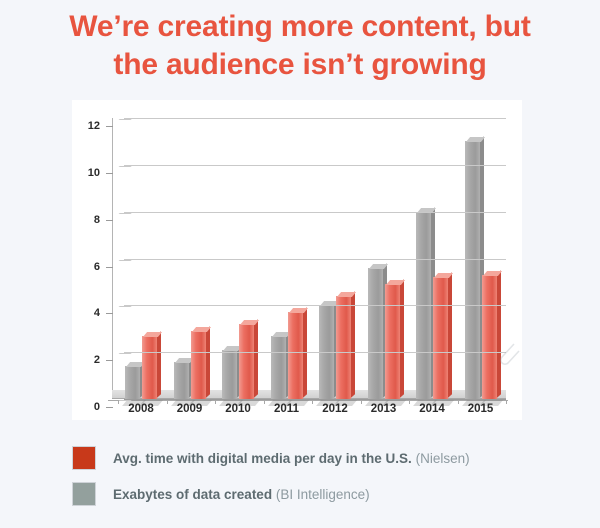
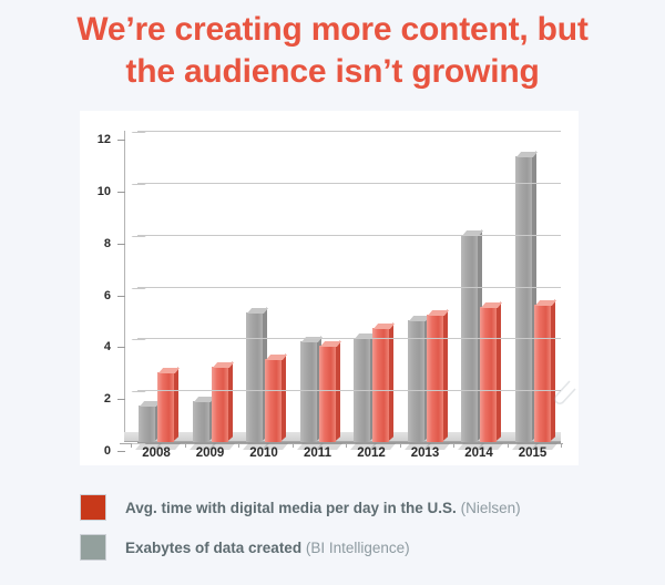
Exabytes of data created (BI Intelligence)/2010: 2.1 -> 5.0
Exabytes of data created (BI Intelligence)/2011: 2.7 -> 3.9
Exabytes of data created (BI Intelligence)/2013: 5.6 -> 4.7
